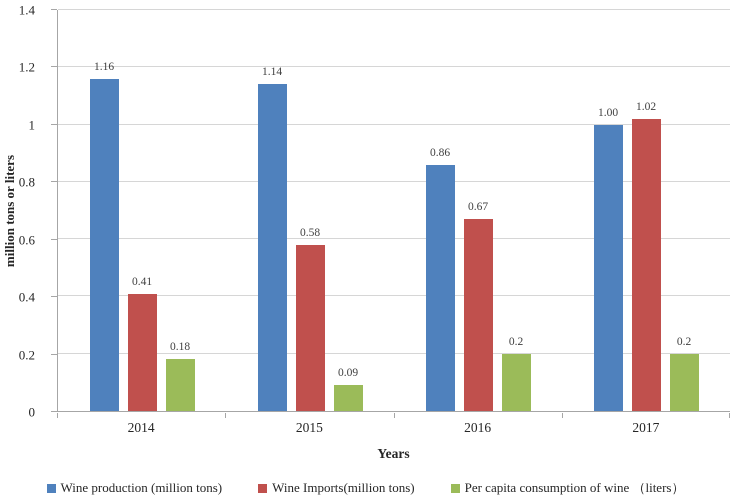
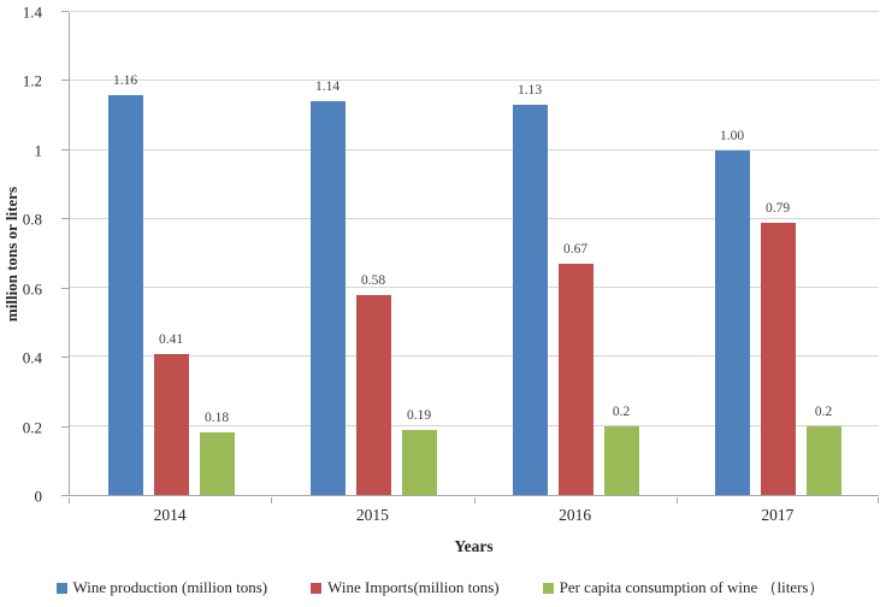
Per capita consumption of wine （liters）/2015: 0.09 -> 0.19
Wine production (million tons)/2016: 0.86 -> 1.13
Wine Imports(million tons)/2017: 1.02 -> 0.79
